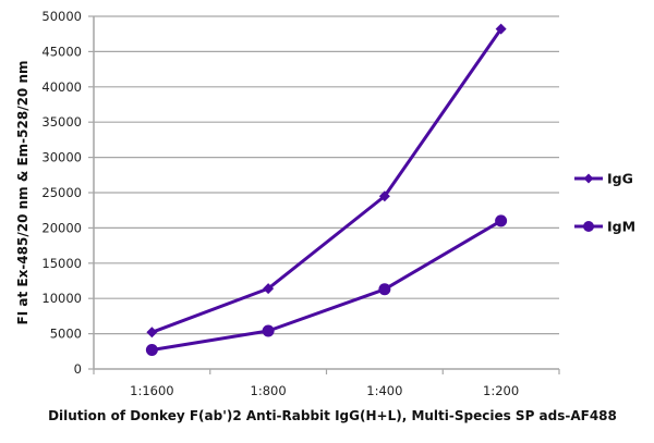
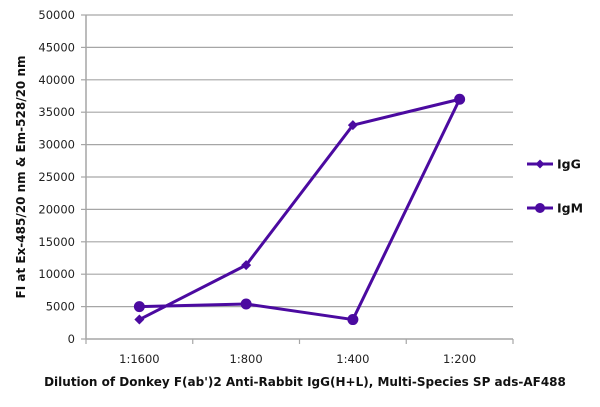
IgG/1:1600: 5000 -> 3000
IgM/1:1600: 3000 -> 5000
IgG/1:400: 24000 -> 33000
IgM/1:400: 11000 -> 3000
IgG/1:200: 48000 -> 37000
IgM/1:200: 21000 -> 37000
